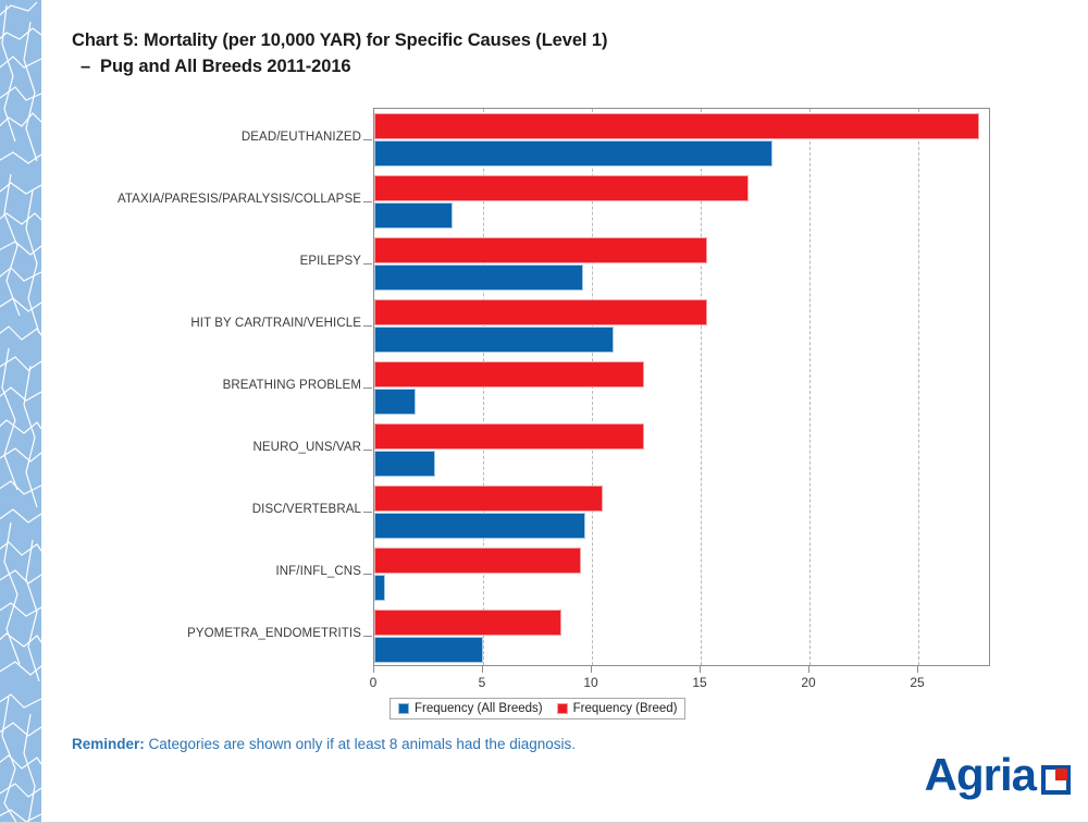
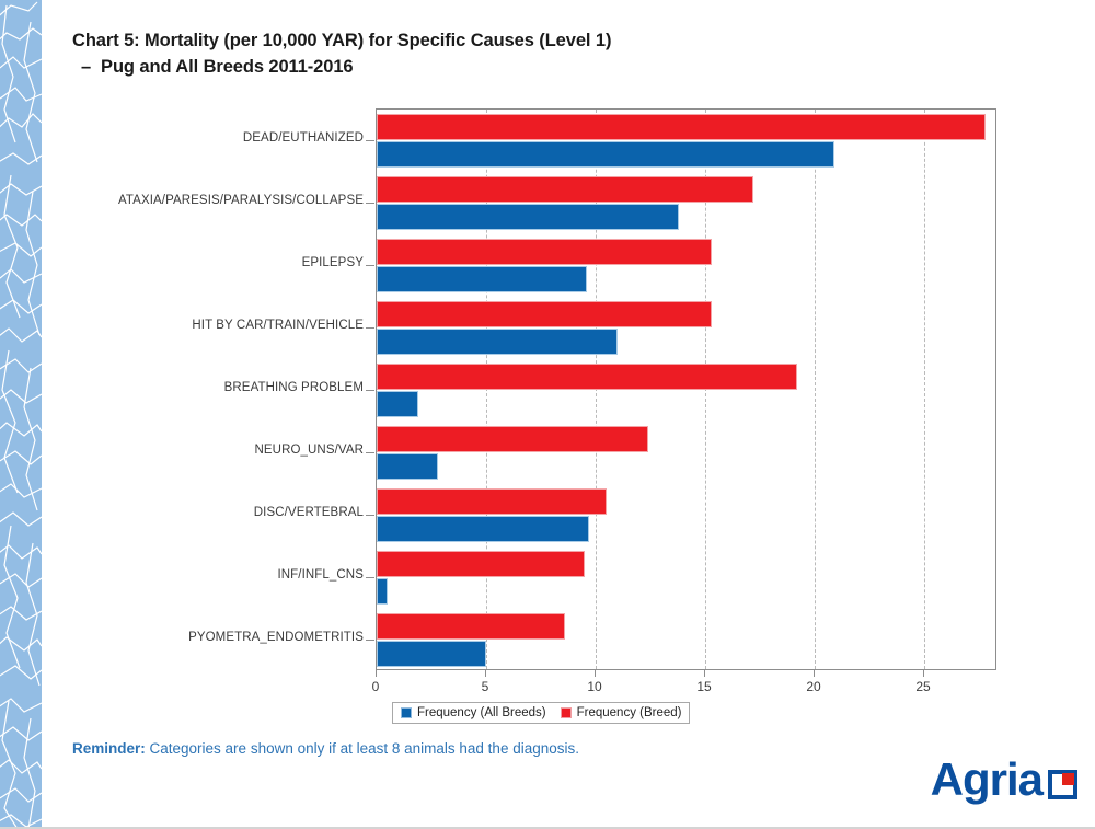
Frequency (All Breeds)/DEAD/EUTHANIZED: 18.3 -> 20.9
Frequency (All Breeds)/ATAXIA/PARESIS/PARALYSIS/COLLAPSE: 3.6 -> 13.8
Frequency (Breed)/BREATHING PROBLEM: 12.4 -> 19.2
